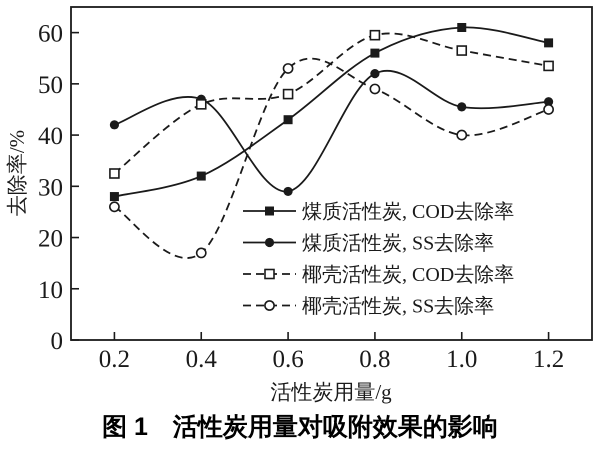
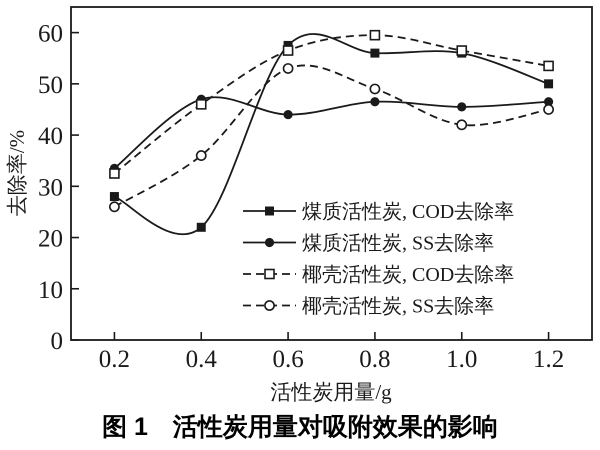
煤质活性炭, SS去除率/0.2: 42 -> 34
煤质活性炭, COD去除率/0.4: 32 -> 22
椰壳活性炭, SS去除率/0.4: 17 -> 36
煤质活性炭, COD去除率/0.6: 43 -> 58
煤质活性炭, SS去除率/0.6: 29 -> 44
椰壳活性炭, COD去除率/0.6: 48 -> 56
煤质活性炭, SS去除率/0.8: 52 -> 46
煤质活性炭, COD去除率/1.0: 61 -> 56
椰壳活性炭, SS去除率/1.0: 40 -> 42
煤质活性炭, COD去除率/1.2: 58 -> 50
